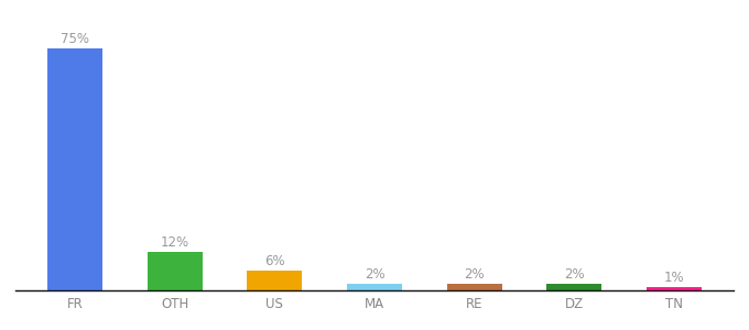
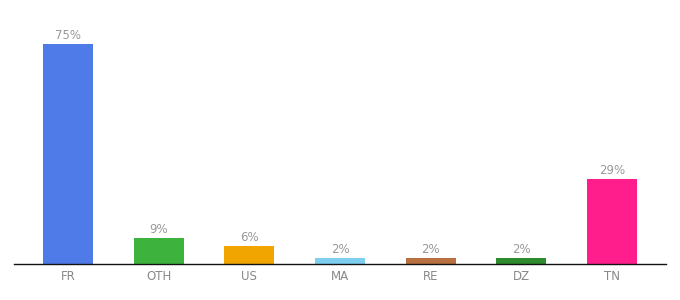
OTH: 12% -> 9%
TN: 1% -> 29%
